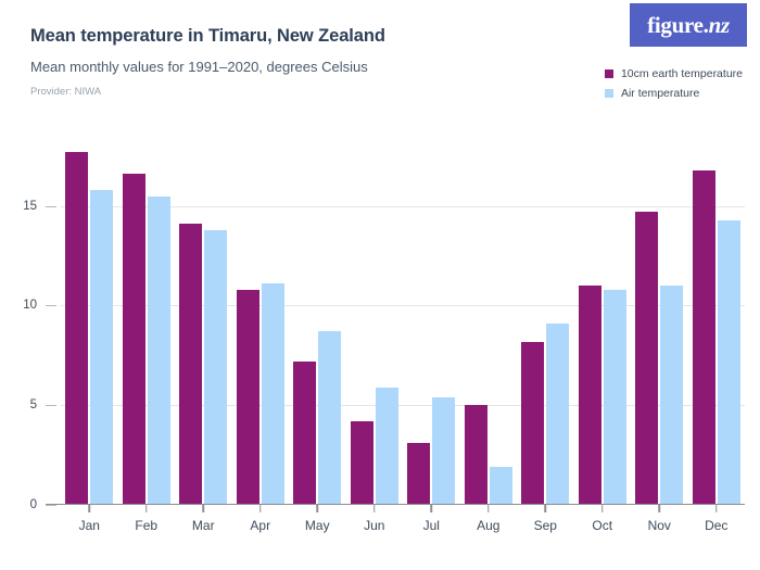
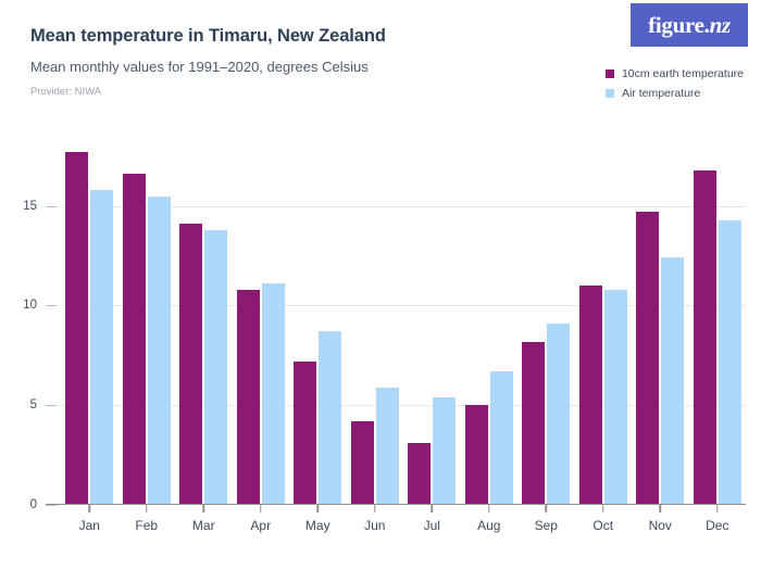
Air temperature/Aug: 1.9 -> 6.7
Air temperature/Nov: 11.0 -> 12.4
